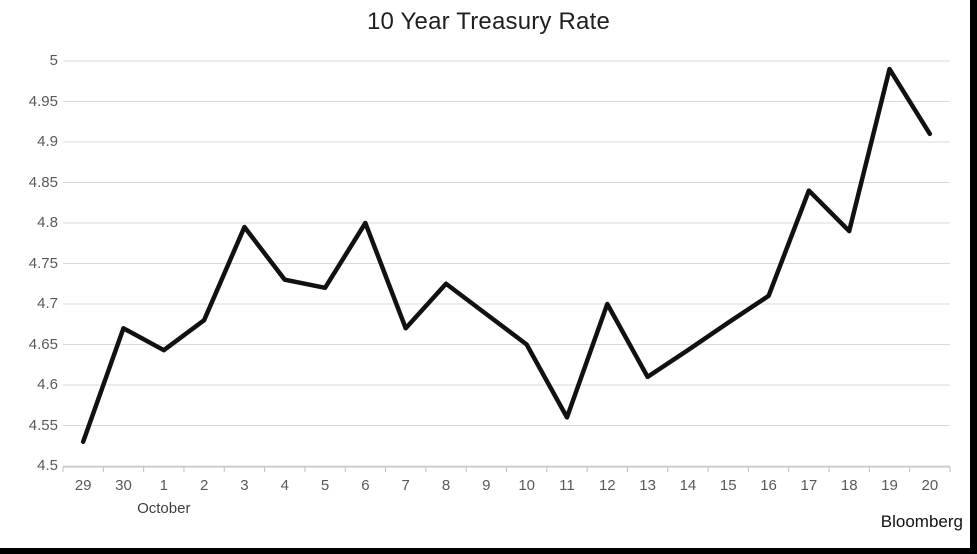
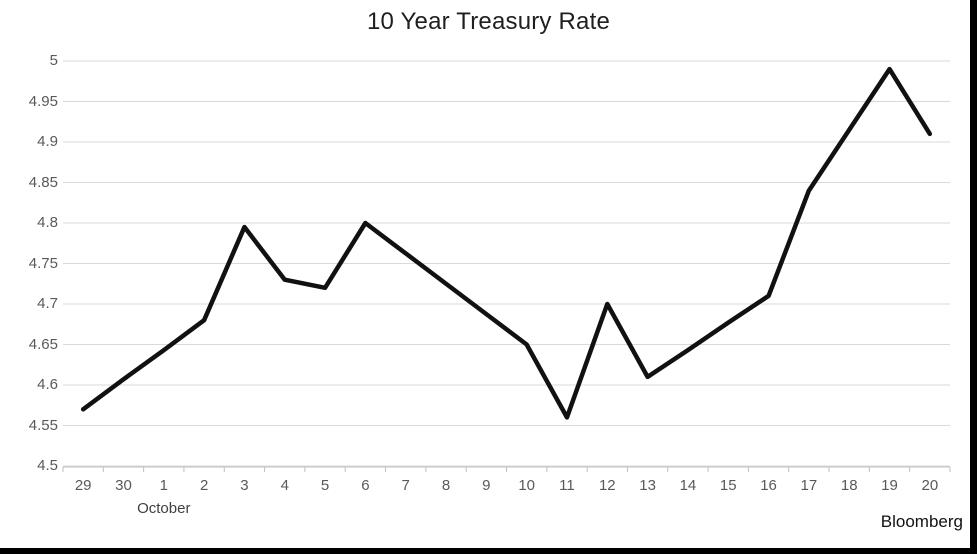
29: 4.53 -> 4.57
30: 4.67 -> 4.61
7: 4.67 -> 4.76
18: 4.79 -> 4.92
